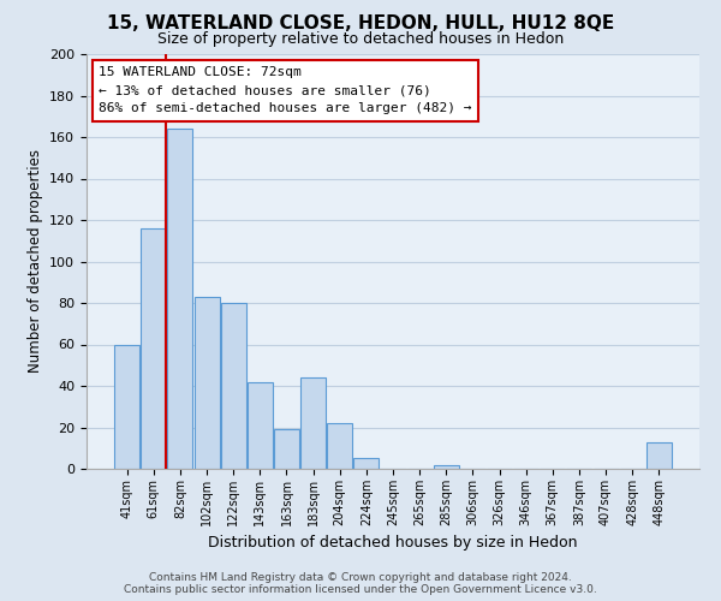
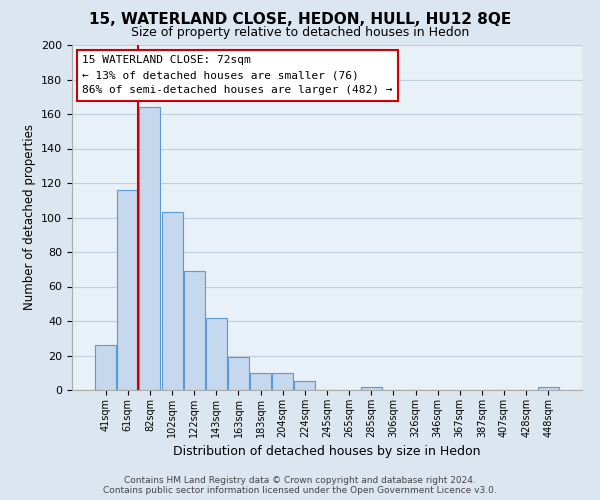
41sqm: 60 -> 26
102sqm: 83 -> 103
122sqm: 80 -> 69
183sqm: 44 -> 10
204sqm: 22 -> 10
448sqm: 13 -> 2
